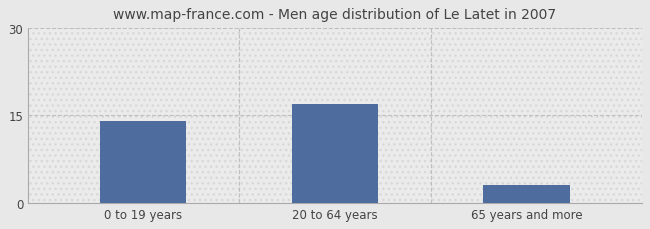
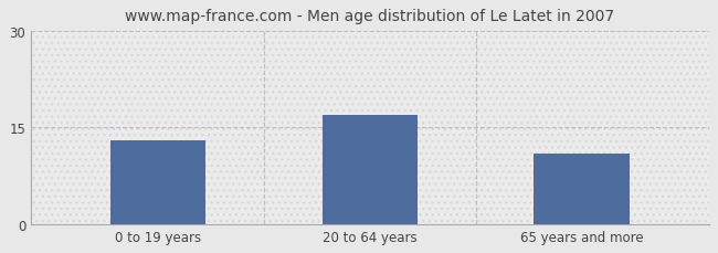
0 to 19 years: 14 -> 13
65 years and more: 3 -> 11
